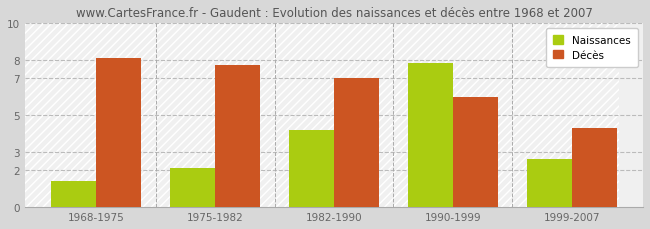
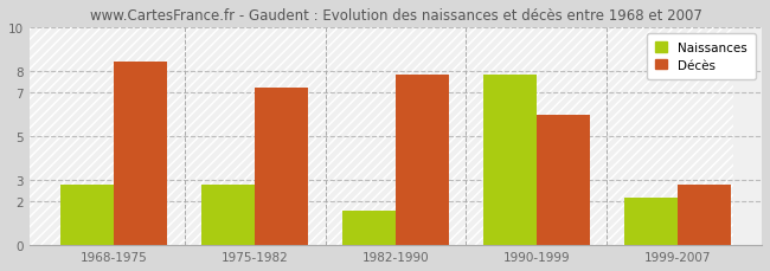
Naissances/1968-1975: 1.4 -> 2.8
Décès/1968-1975: 8.1 -> 8.4
Naissances/1975-1982: 2.1 -> 2.8
Décès/1975-1982: 7.7 -> 7.2
Naissances/1982-1990: 4.2 -> 1.6
Décès/1982-1990: 7.0 -> 7.8
Naissances/1999-2007: 2.6 -> 2.2
Décès/1999-2007: 4.3 -> 2.8
